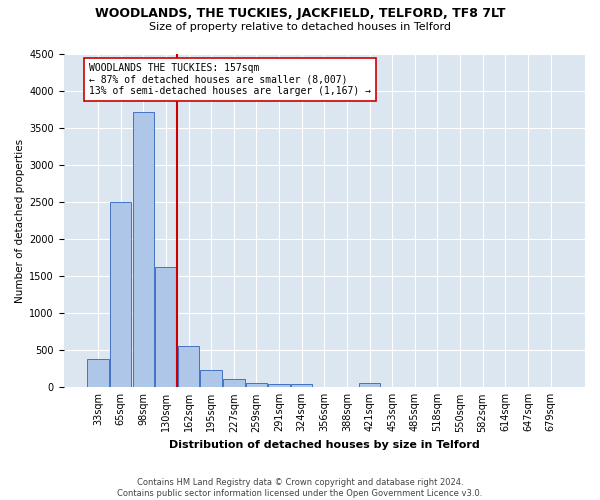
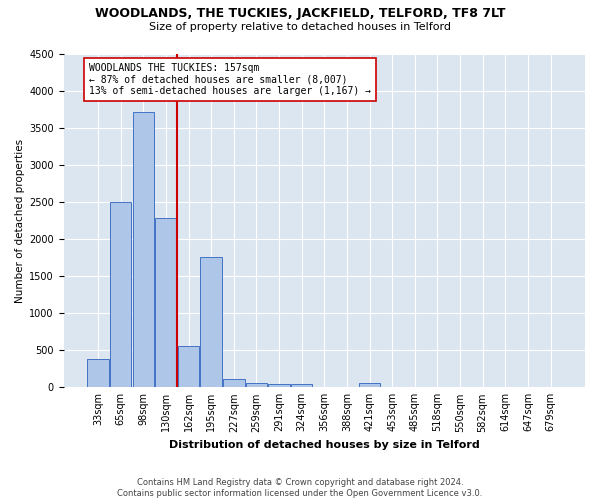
130sqm: 1630 -> 2280
195sqm: 240 -> 1760
